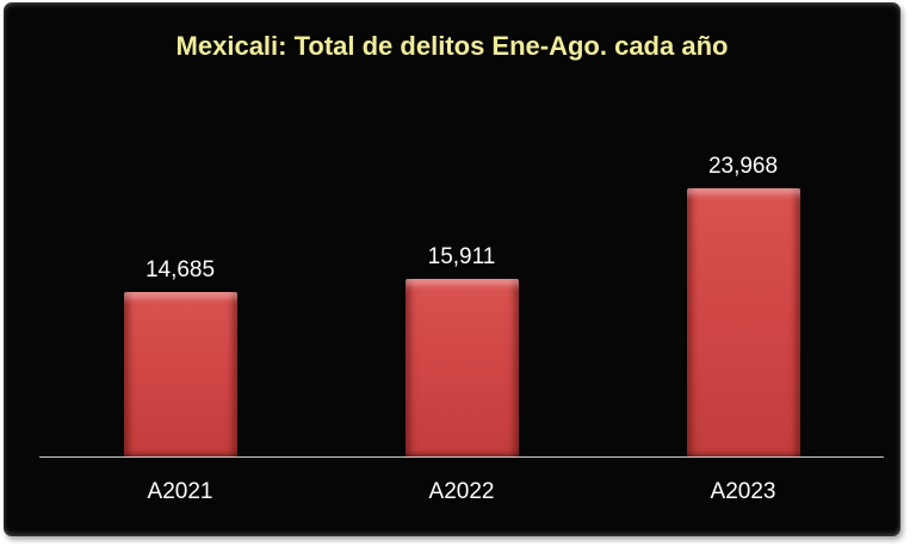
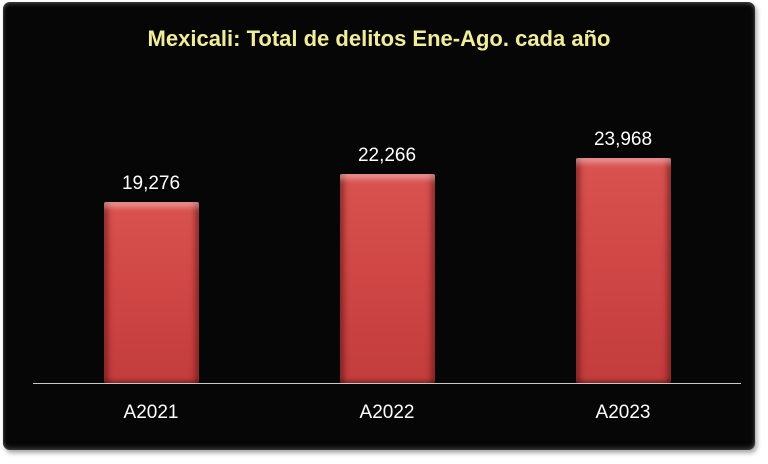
A2021: 14,685 -> 19,276
A2022: 15,911 -> 22,266
